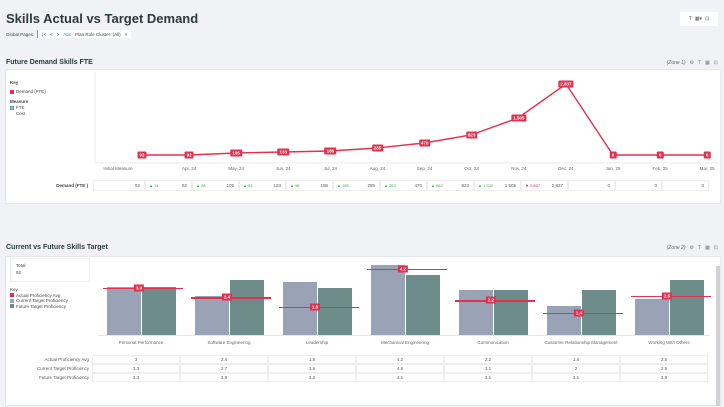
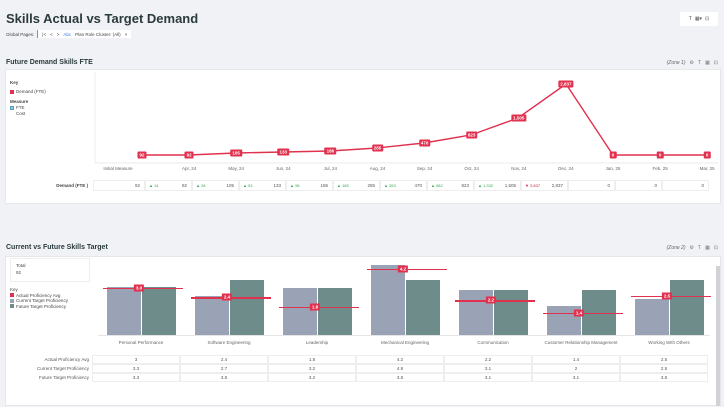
Current vs Future Skills Target/Current Target Proficiency/Leadership: 3.6 -> 3.2
Current vs Future Skills Target/Future Target Proficiency/Mechanical Engineering: 4.1 -> 3.8
